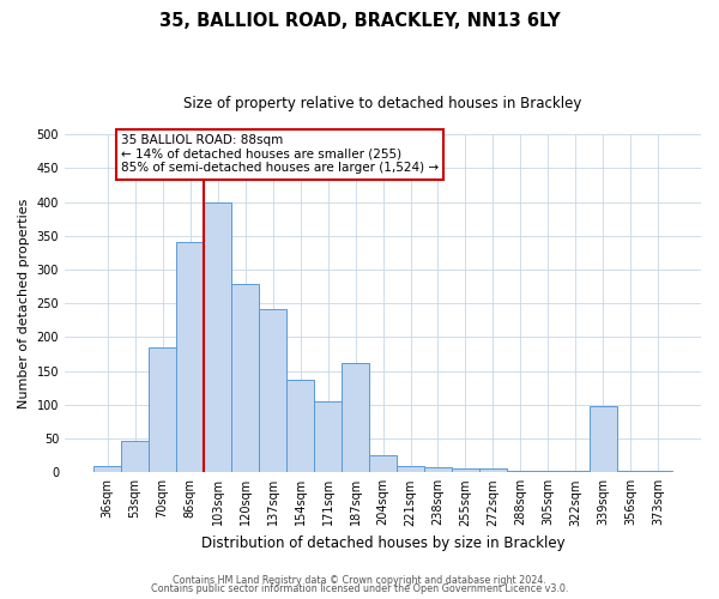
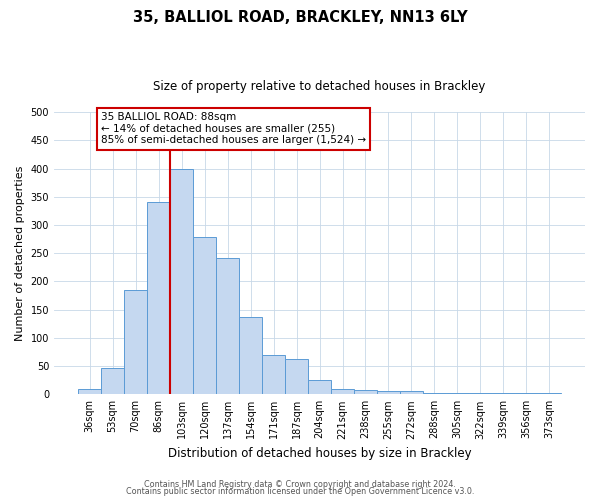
171sqm: 106 -> 70
187sqm: 162 -> 62
339sqm: 98 -> 2
